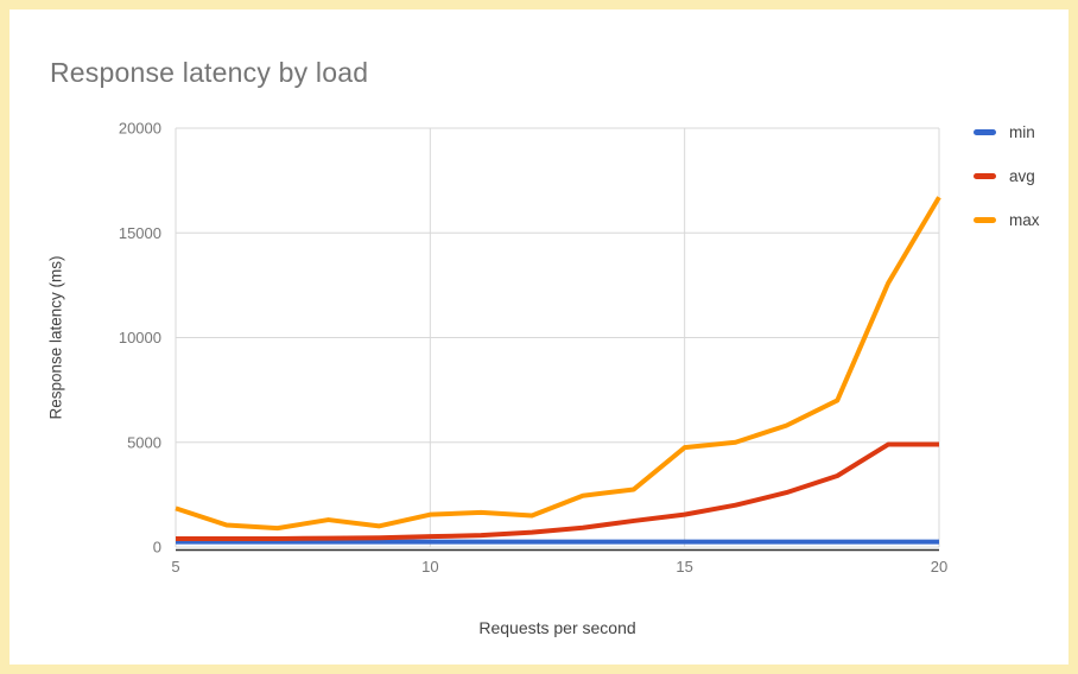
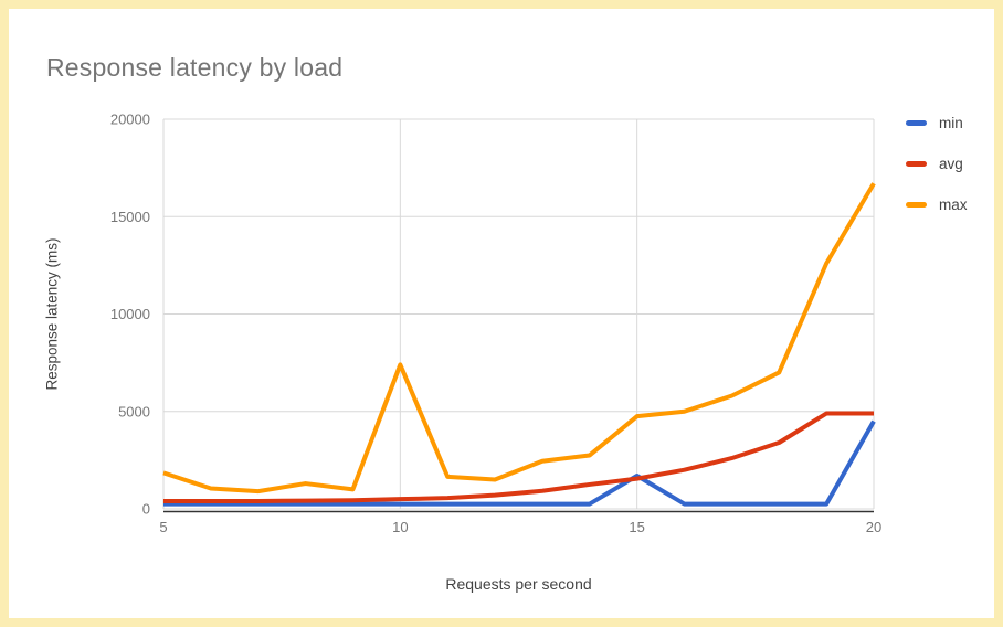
max/10: 1600 -> 7400
min/15: 200 -> 1700
min/20: 200 -> 4500
